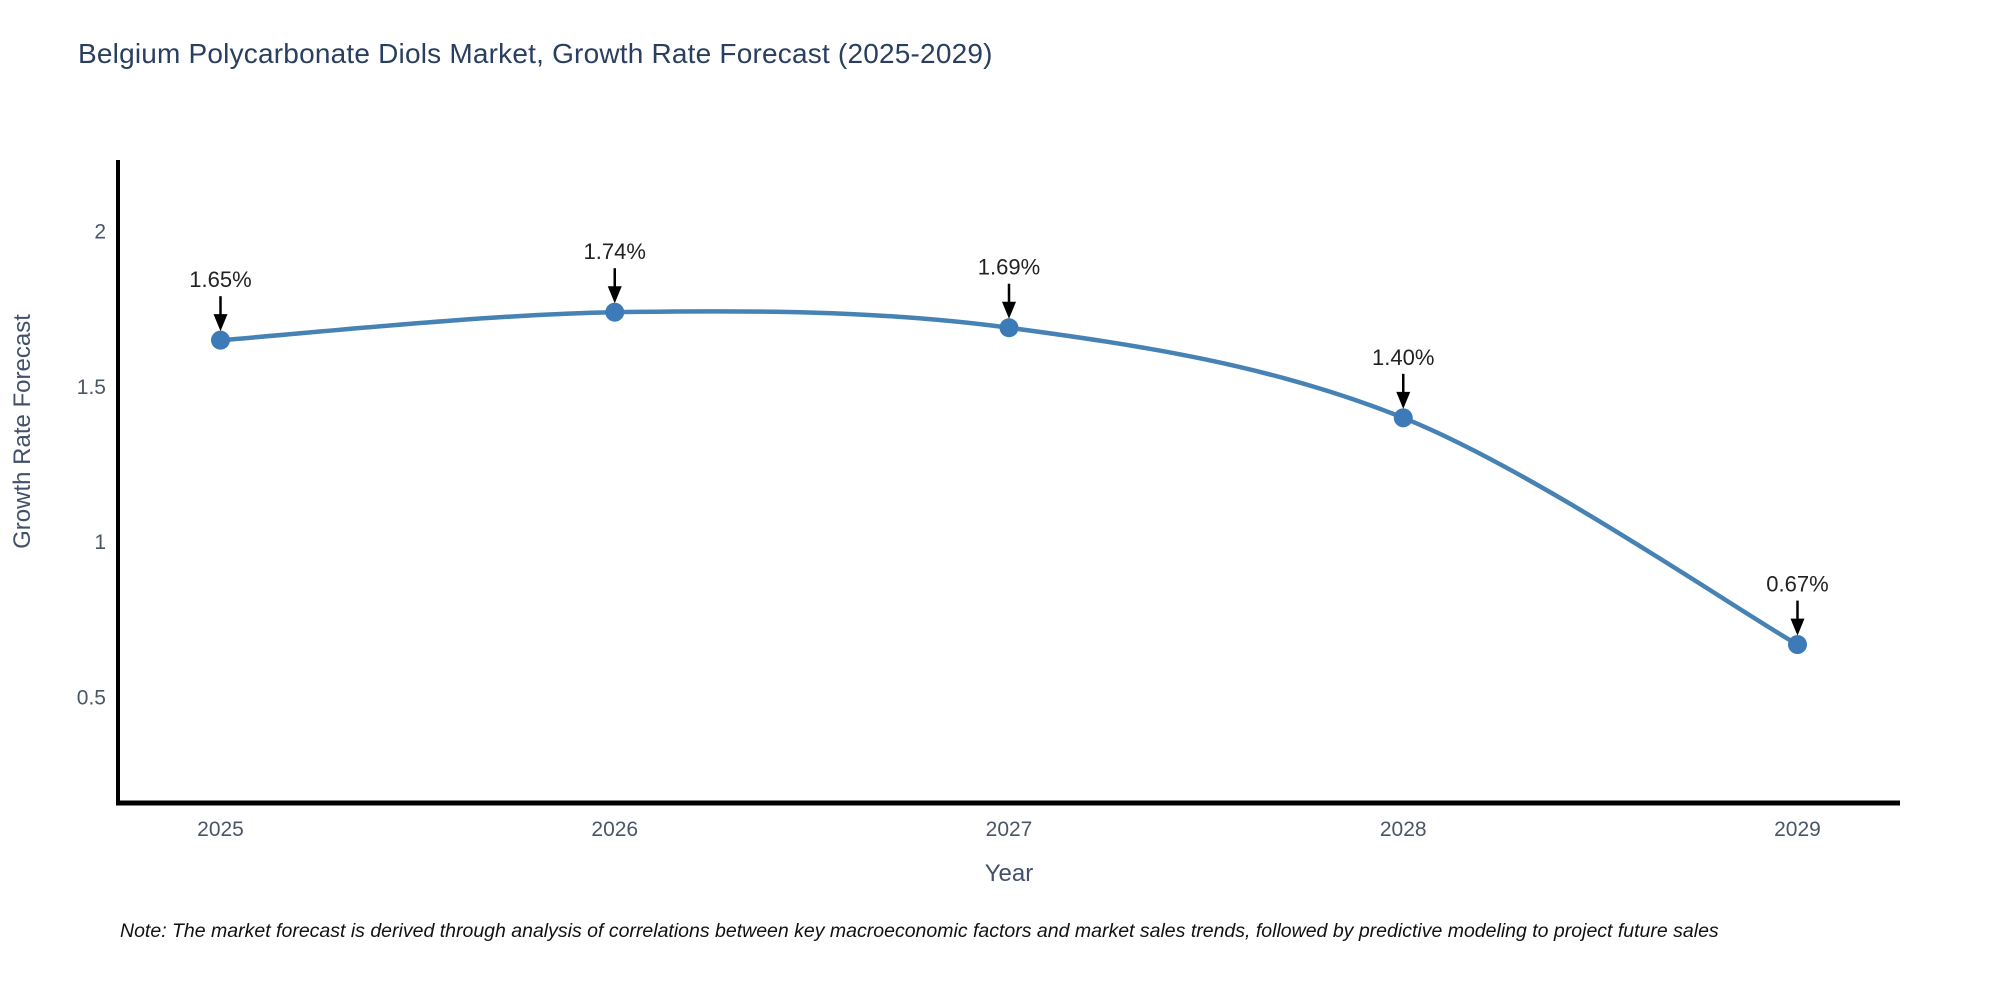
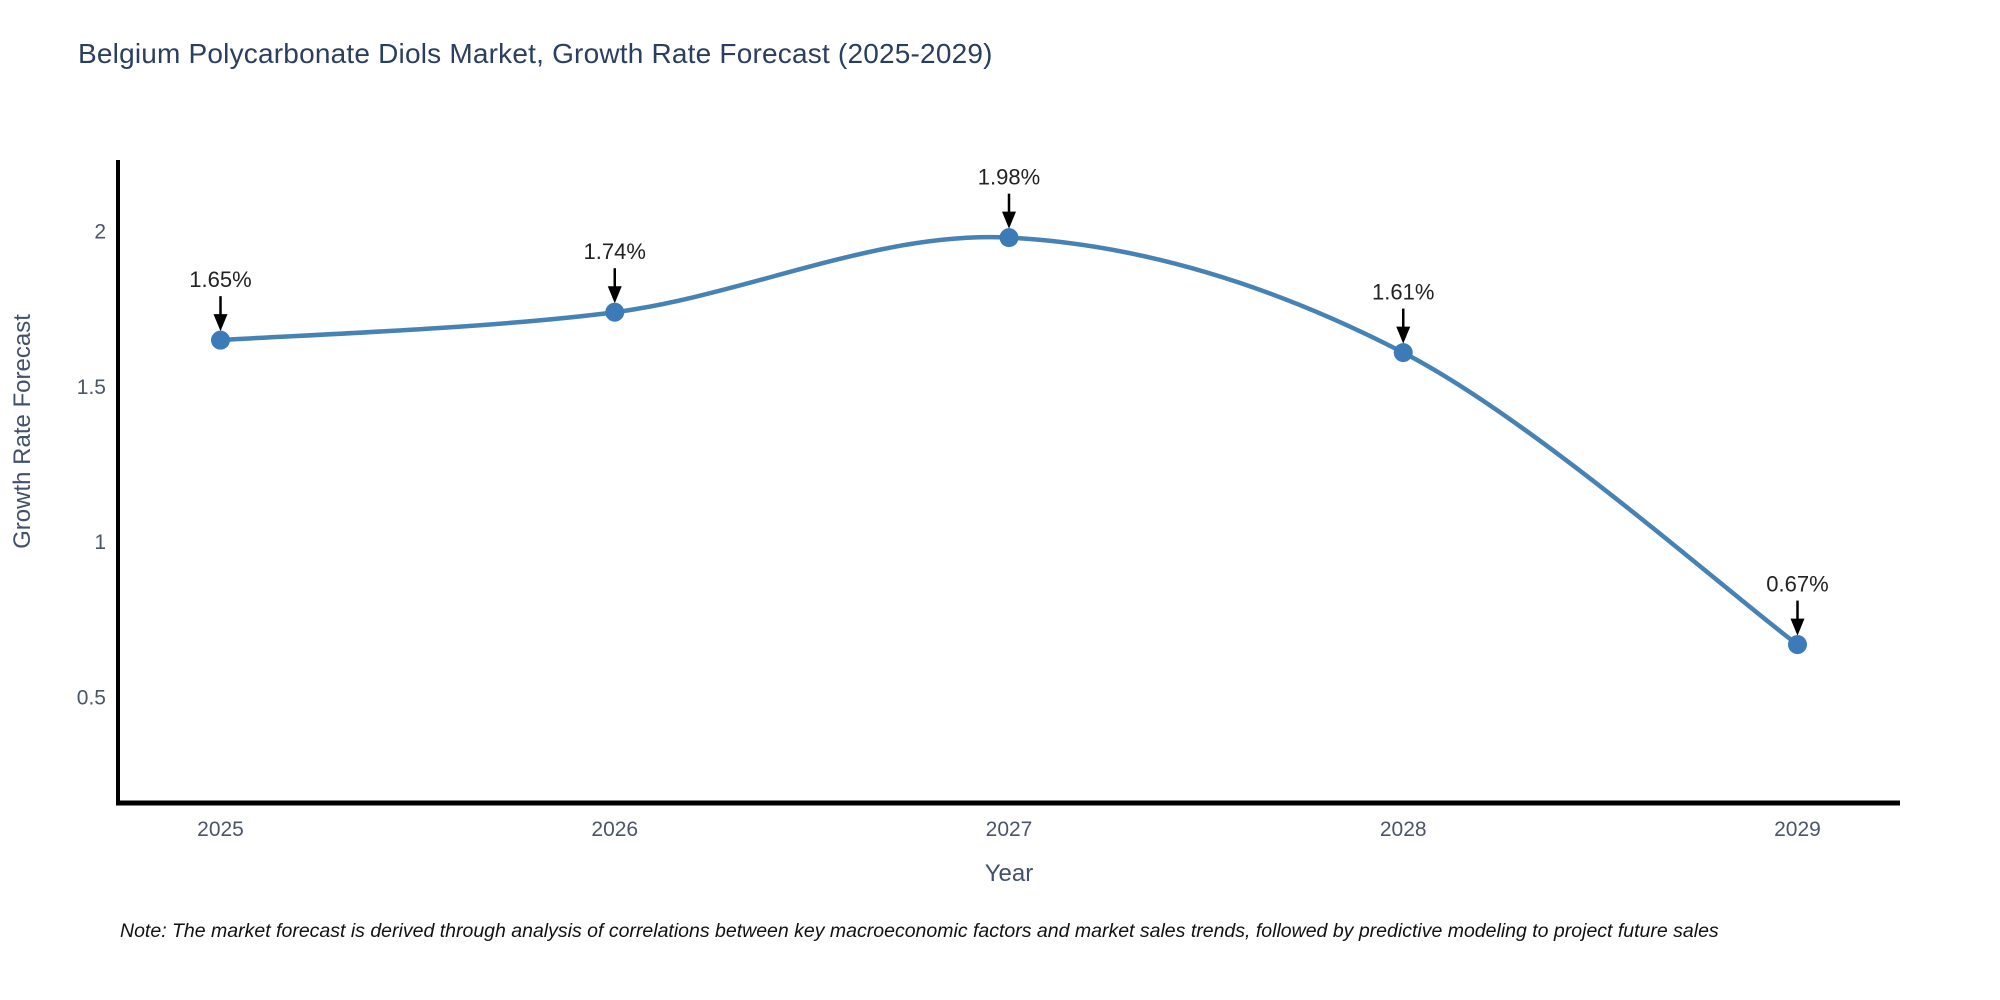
2027: 1.69% -> 1.98%
2028: 1.40% -> 1.61%
